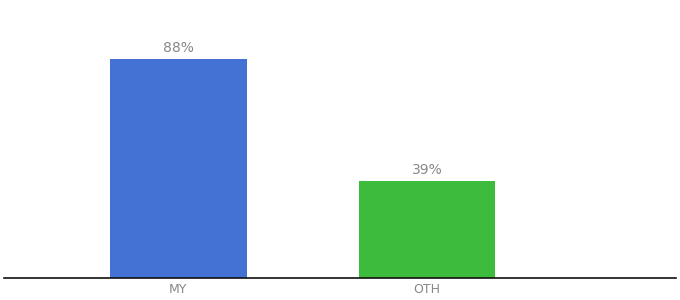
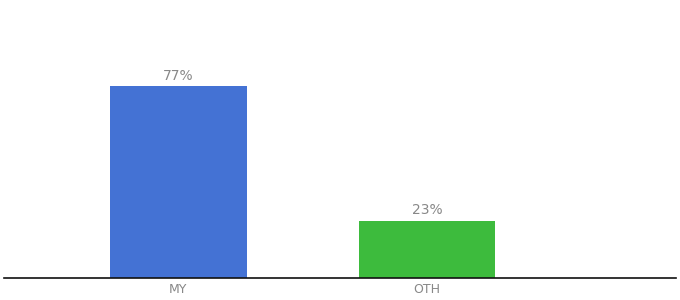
MY: 88% -> 77%
OTH: 39% -> 23%
